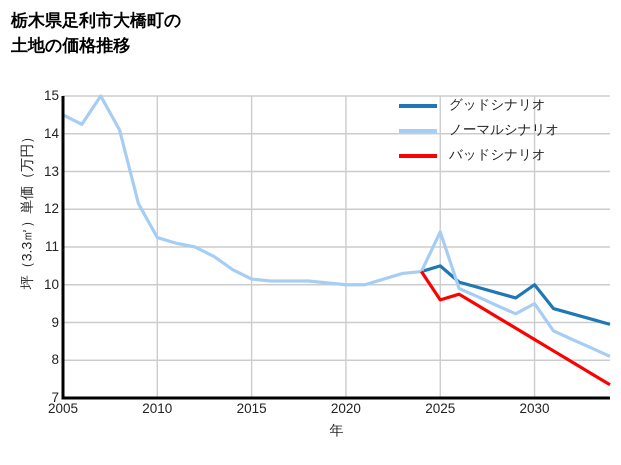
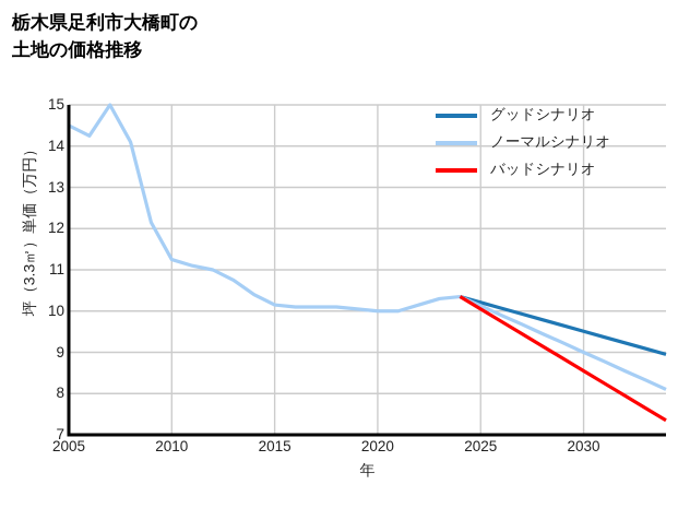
グッドシナリオ/2025: 10.5 -> 10.2
ノーマルシナリオ/2025: 11.4 -> 10.1
バッドシナリオ/2025: 9.6 -> 10.1
グッドシナリオ/2030: 10.0 -> 9.5
ノーマルシナリオ/2030: 9.5 -> 9.0
